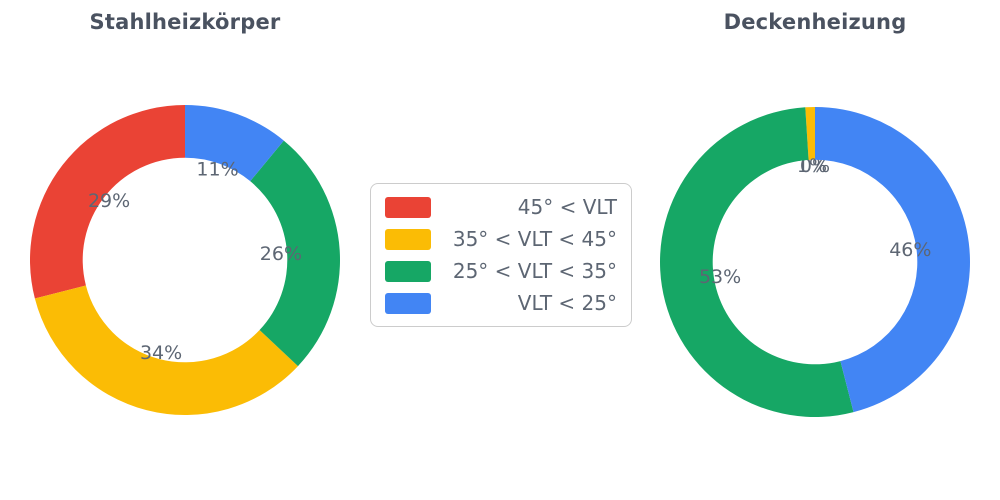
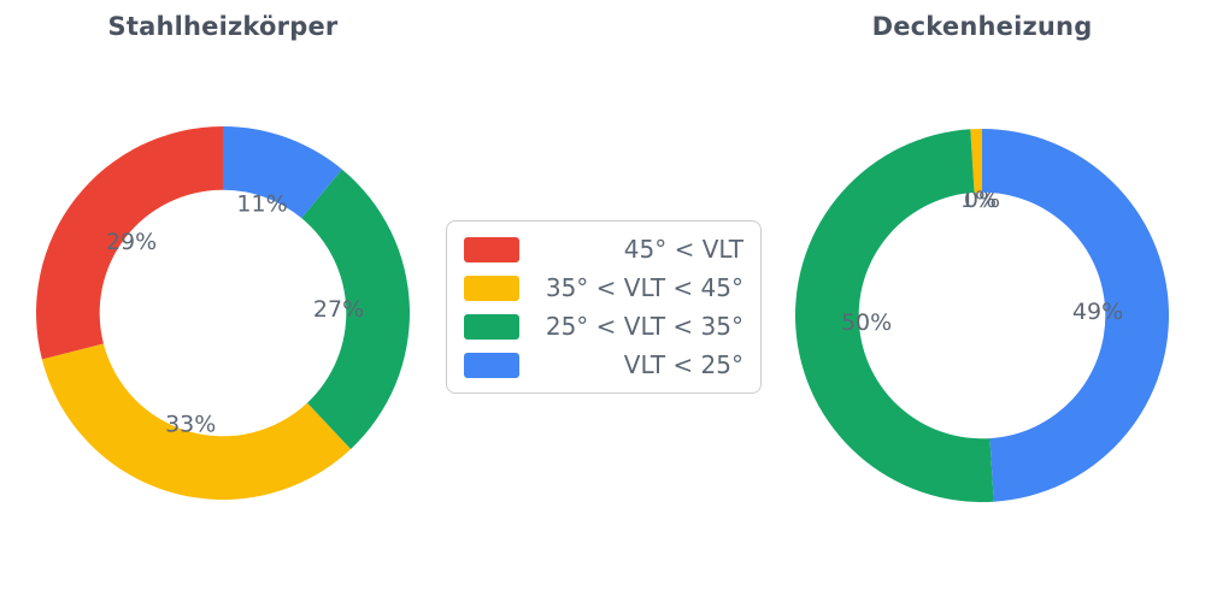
Stahlheizkörper/35° < VLT < 45°: 34% -> 33%
Stahlheizkörper/25° < VLT < 35°: 26% -> 27%
Deckenheizung/25° < VLT < 35°: 53% -> 50%
Deckenheizung/VLT < 25°: 46% -> 49%
